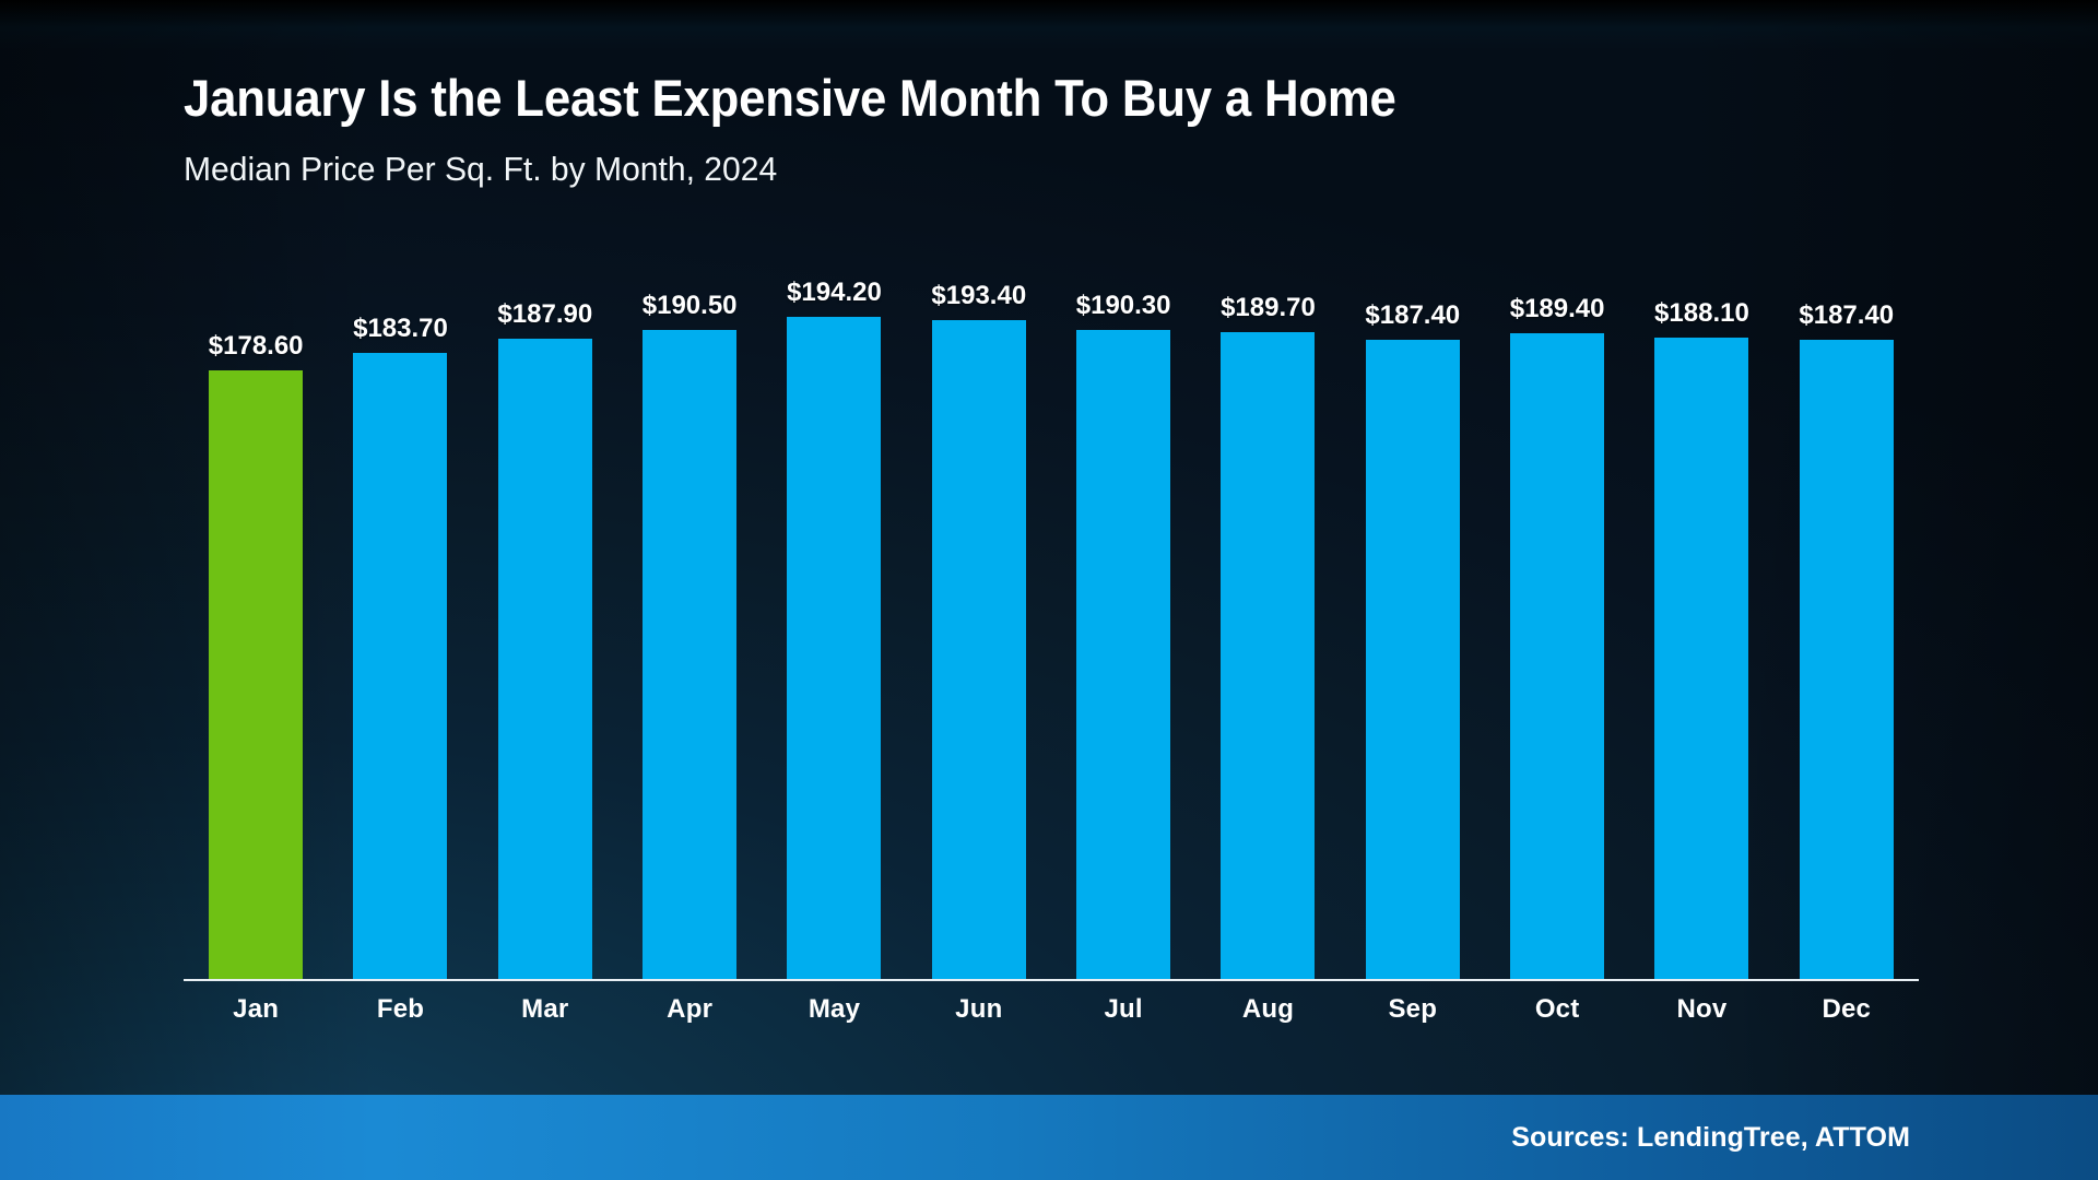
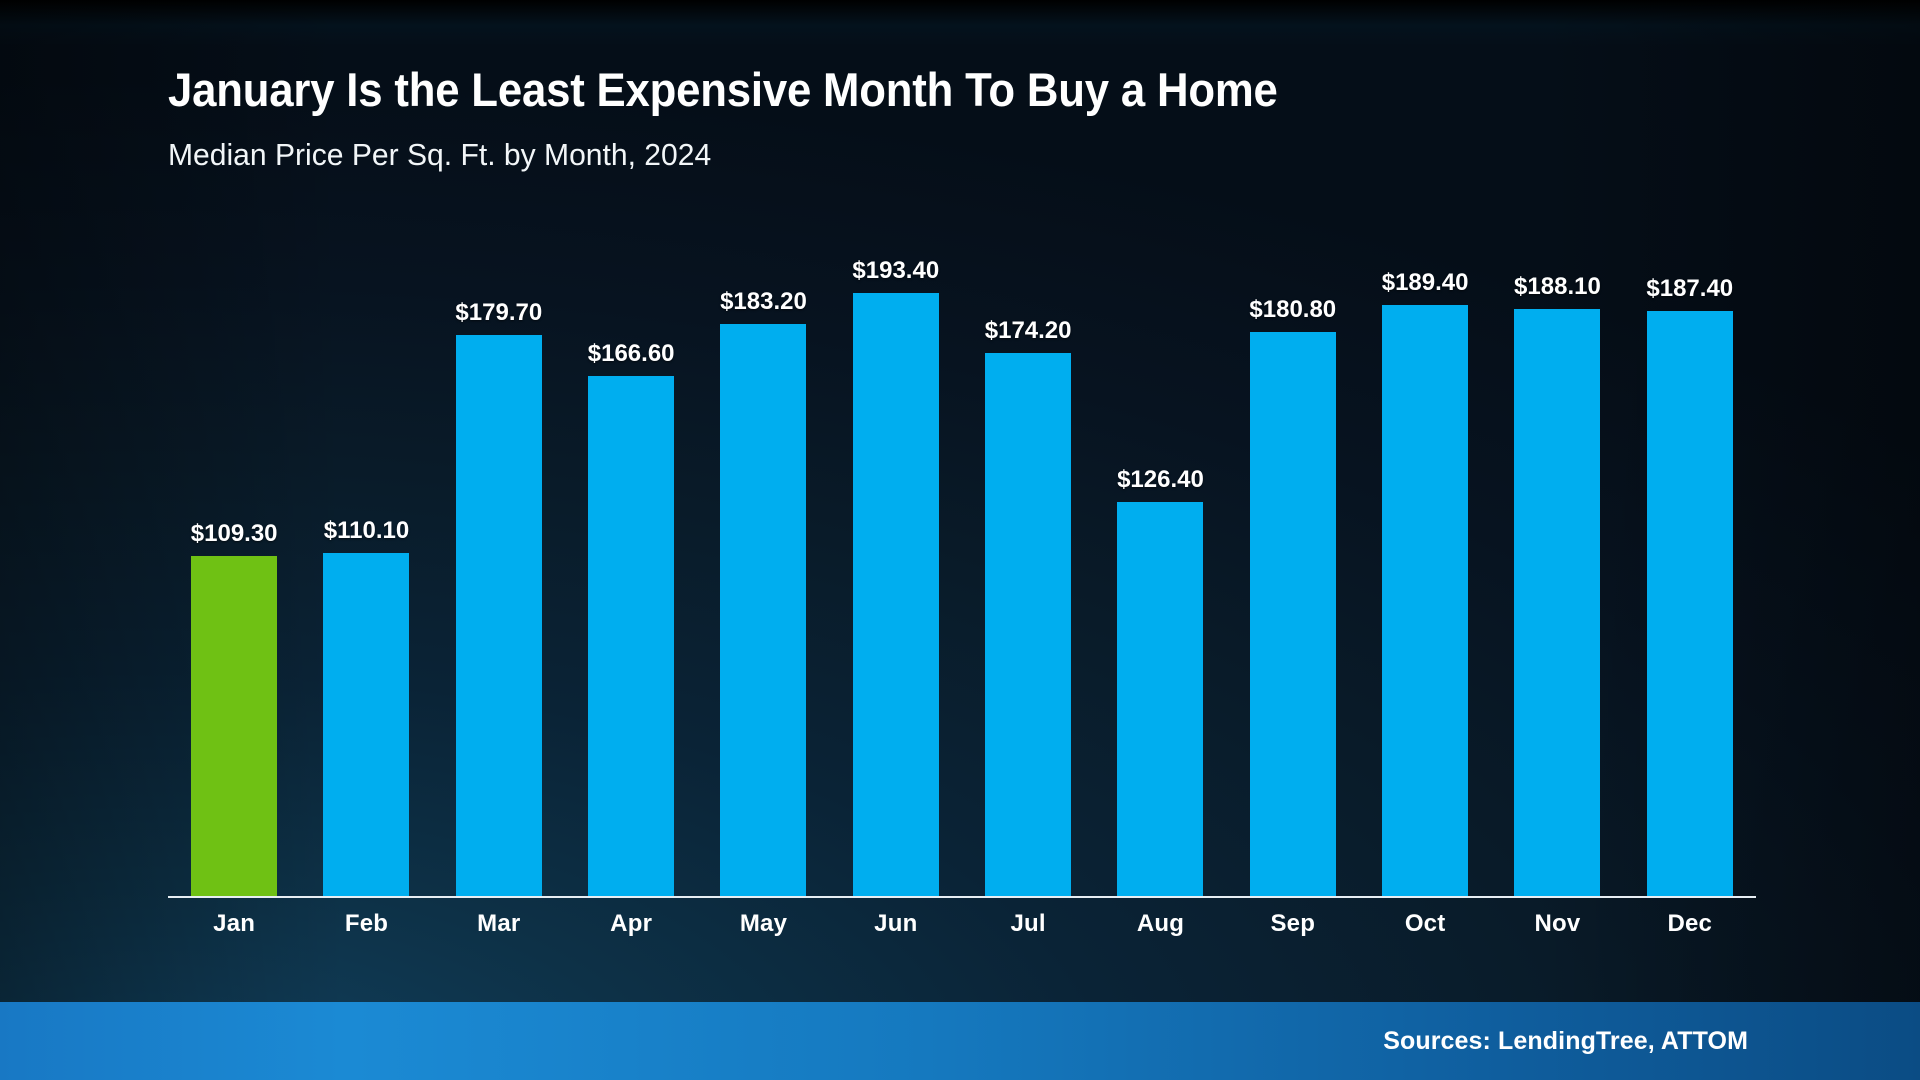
Jan: $178.60 -> $109.30
Feb: $183.70 -> $110.10
Mar: $187.90 -> $179.70
Apr: $190.50 -> $166.60
May: $194.20 -> $183.20
Jul: $190.30 -> $174.20
Aug: $189.70 -> $126.40
Sep: $187.40 -> $180.80
